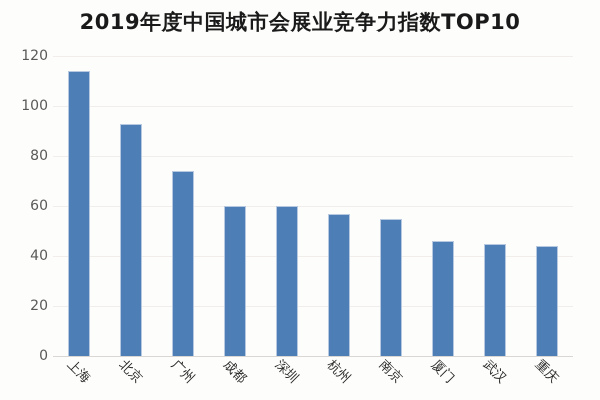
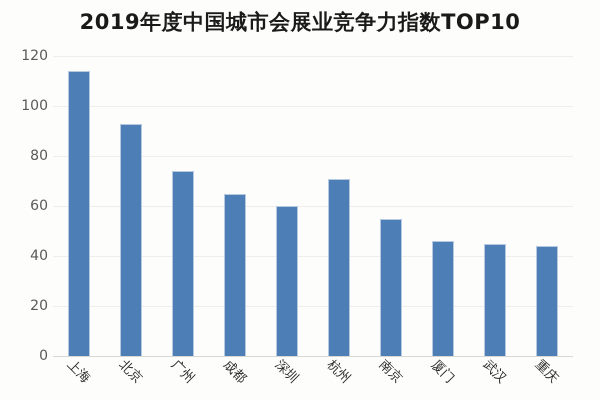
成都: 60 -> 65
杭州: 57 -> 71
